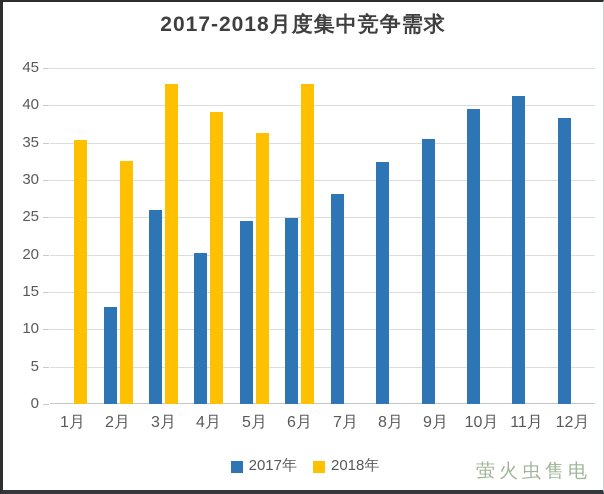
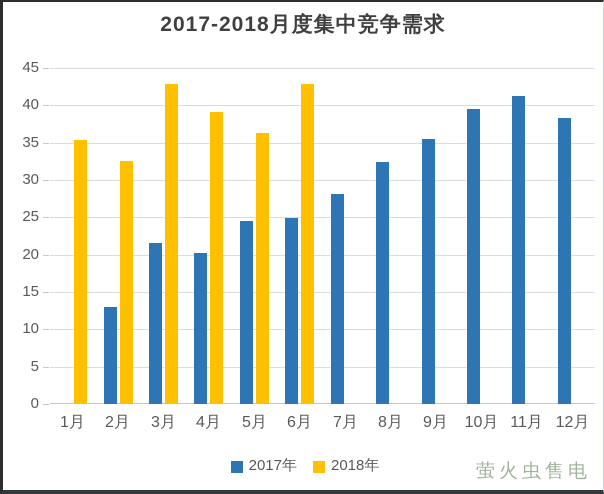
2017年/3月: 26 -> 22
